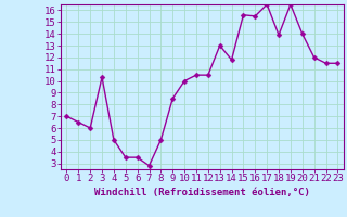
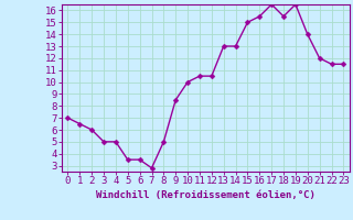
3: 10.3 -> 5.0
14: 11.8 -> 13.0
15: 15.6 -> 15.0
18: 13.9 -> 15.5
